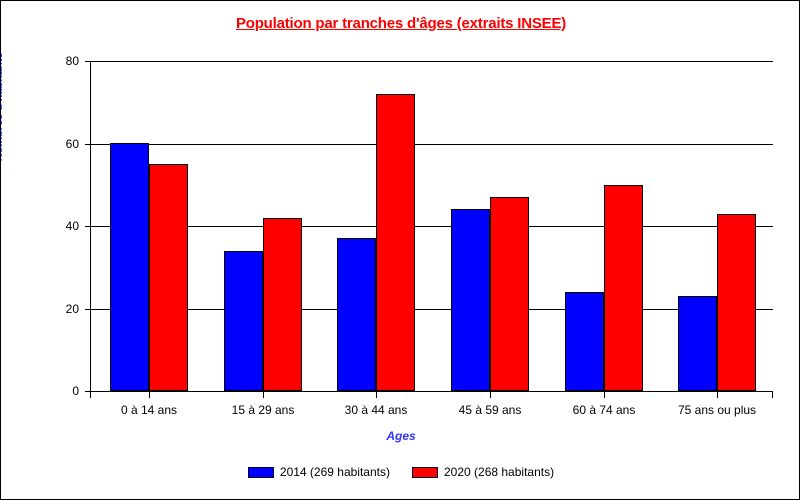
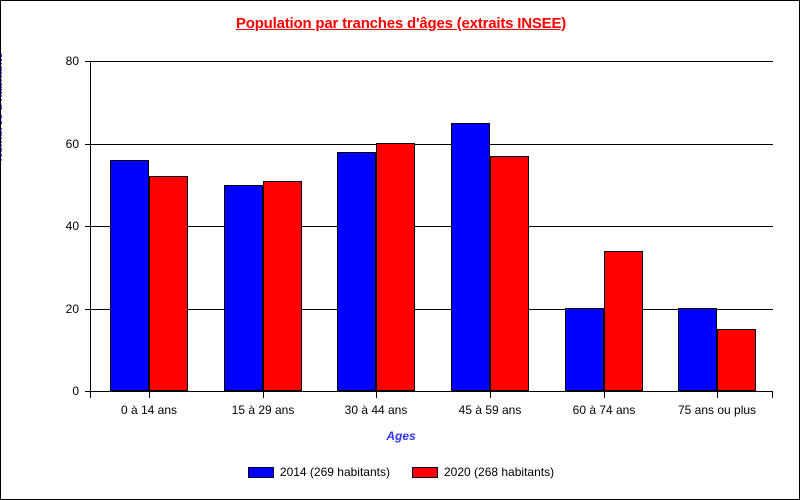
2014 (269 habitants)/0 à 14 ans: 60 -> 56
2020 (268 habitants)/0 à 14 ans: 55 -> 52
2014 (269 habitants)/15 à 29 ans: 34 -> 50
2020 (268 habitants)/15 à 29 ans: 42 -> 51
2014 (269 habitants)/30 à 44 ans: 37 -> 58
2020 (268 habitants)/30 à 44 ans: 72 -> 60
2014 (269 habitants)/45 à 59 ans: 44 -> 65
2020 (268 habitants)/45 à 59 ans: 47 -> 57
2014 (269 habitants)/60 à 74 ans: 24 -> 20
2020 (268 habitants)/60 à 74 ans: 50 -> 34
2014 (269 habitants)/75 ans ou plus: 23 -> 20
2020 (268 habitants)/75 ans ou plus: 43 -> 15
